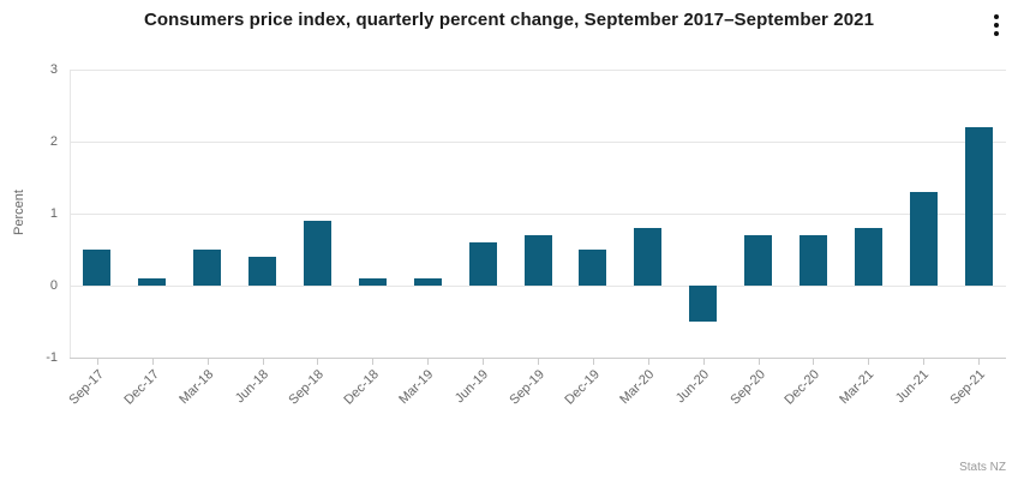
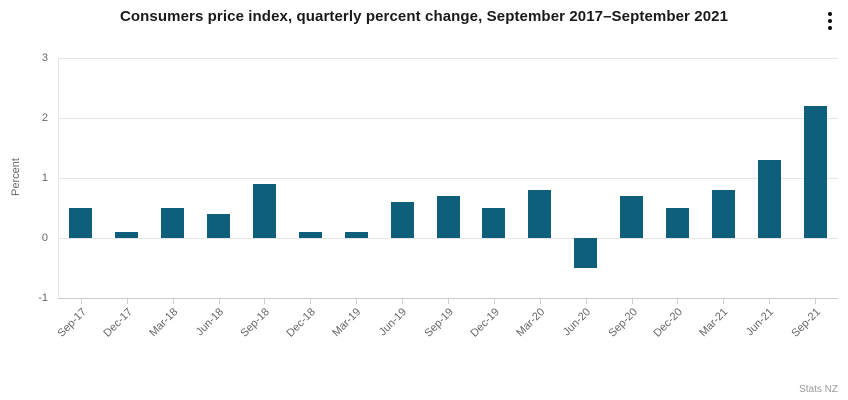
Dec-20: 0.7 -> 0.5
